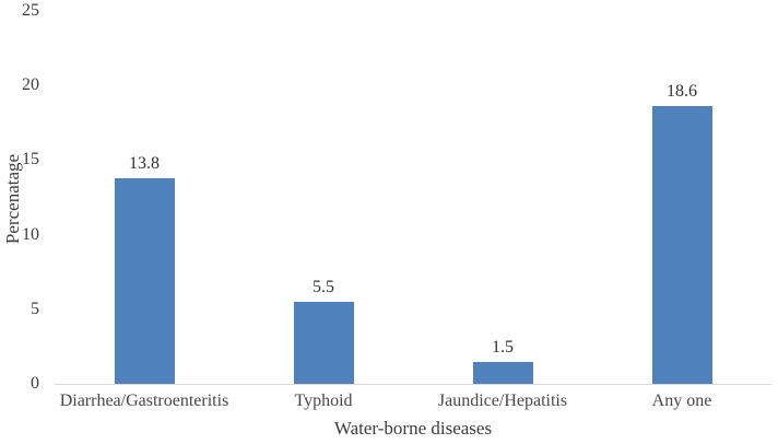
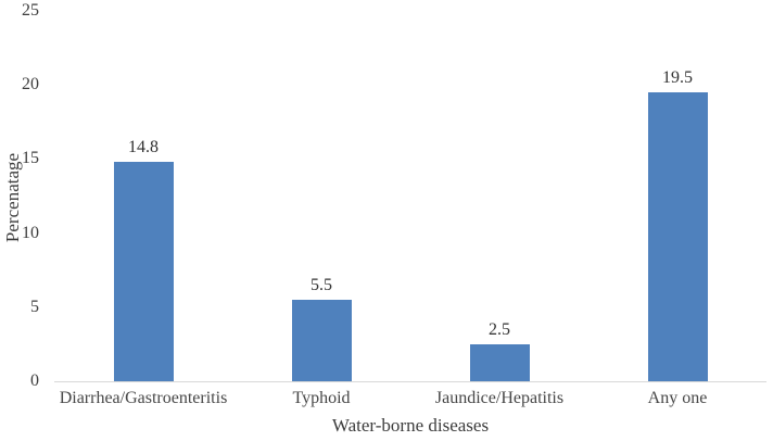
Diarrhea/Gastroenteritis: 13.8 -> 14.8
Jaundice/Hepatitis: 1.5 -> 2.5
Any one: 18.6 -> 19.5
